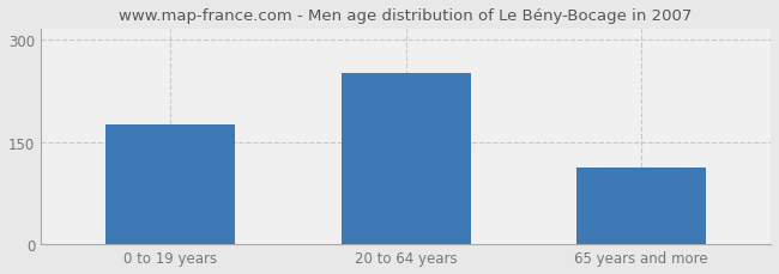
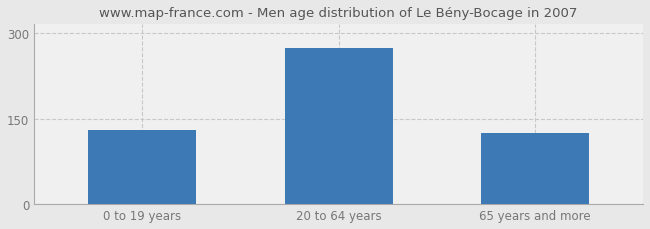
0 to 19 years: 176 -> 130
20 to 64 years: 250 -> 274
65 years and more: 112 -> 125
